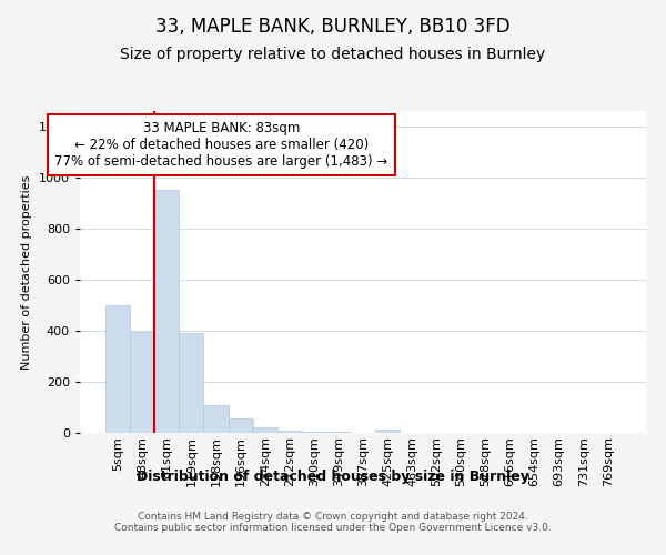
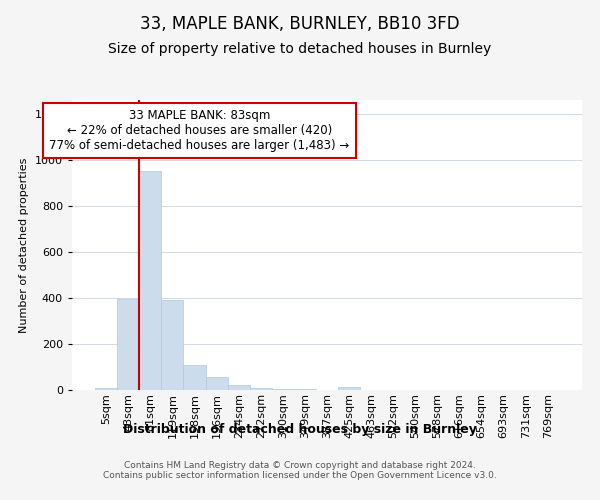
5sqm: 500 -> 10
